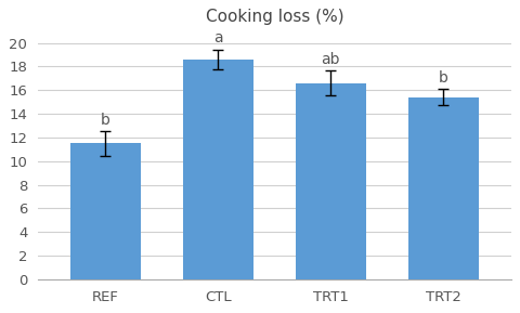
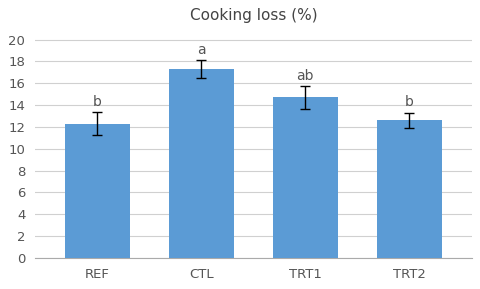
REF: 11.5 -> 12.3
CTL: 18.6 -> 17.3
TRT1: 16.6 -> 14.7
TRT2: 15.4 -> 12.6
